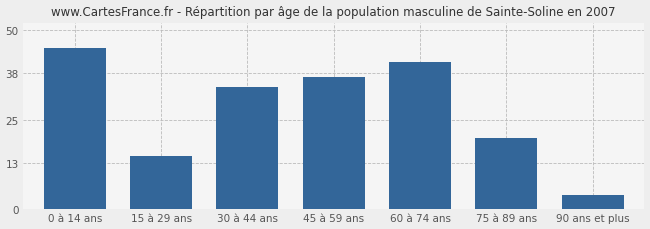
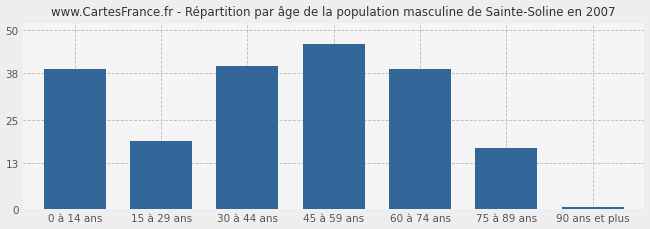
0 à 14 ans: 45.0 -> 39.0
15 à 29 ans: 15.0 -> 19.0
30 à 44 ans: 34.0 -> 40.0
45 à 59 ans: 37.0 -> 46.0
60 à 74 ans: 41.0 -> 39.0
75 à 89 ans: 20.0 -> 17.0
90 ans et plus: 4.0 -> 0.5
